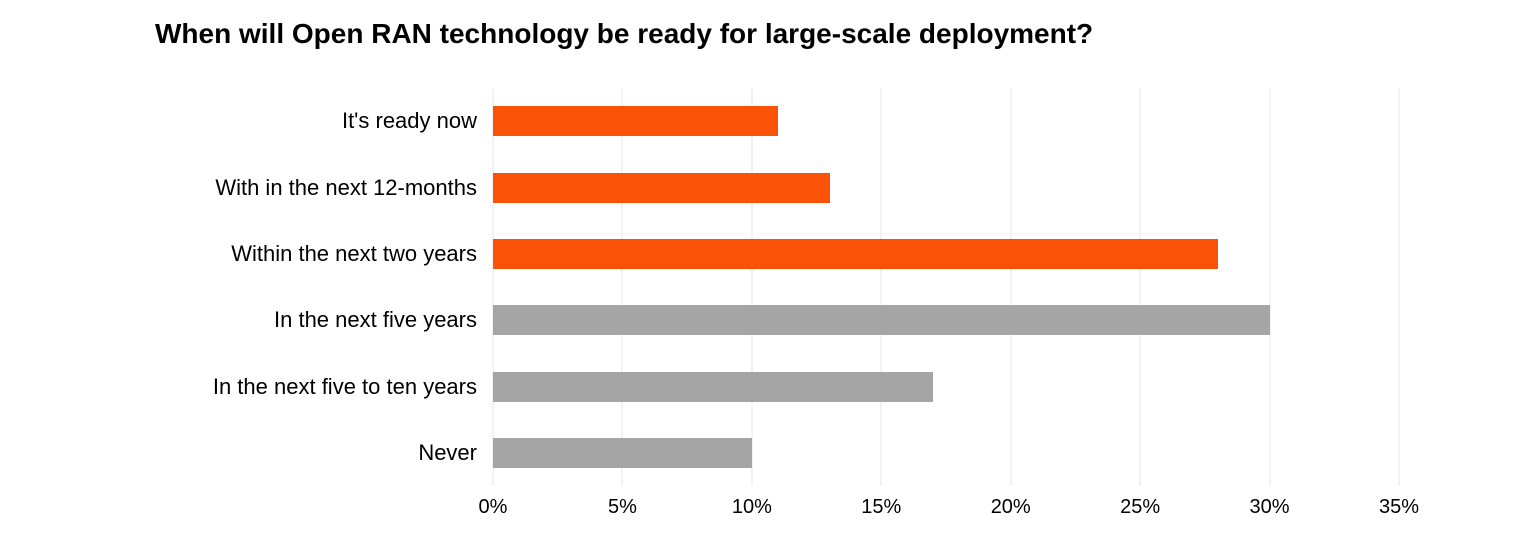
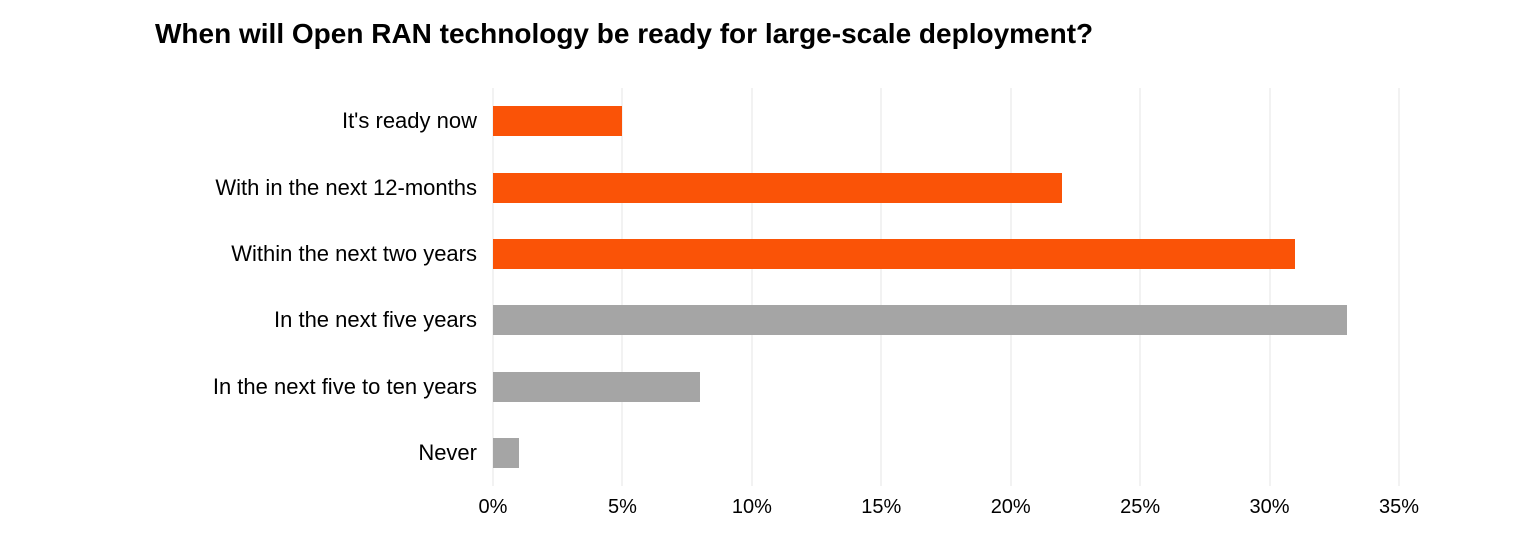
It's ready now: 11% -> 5%
With in the next 12-months: 13% -> 22%
Within the next two years: 28% -> 31%
In the next five years: 30% -> 33%
In the next five to ten years: 17% -> 8%
Never: 10% -> 1%
